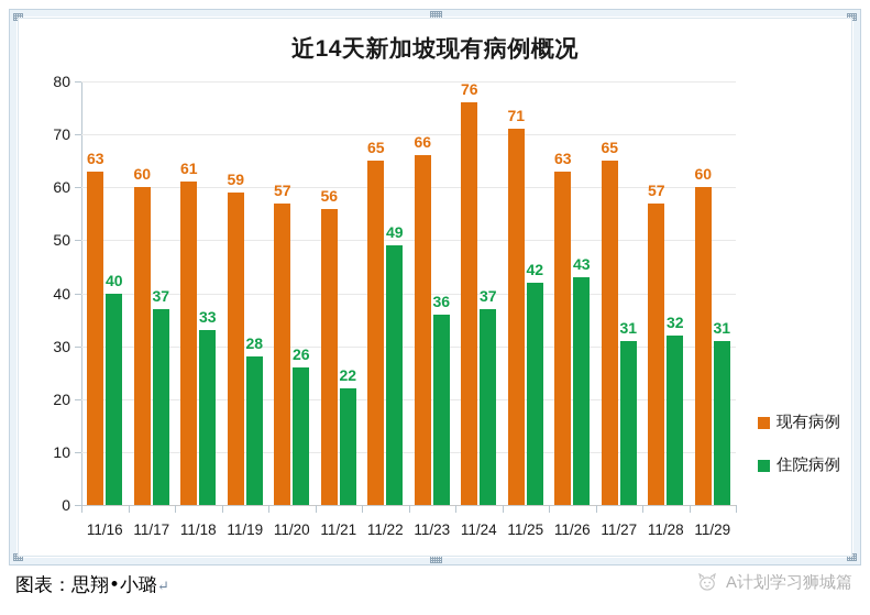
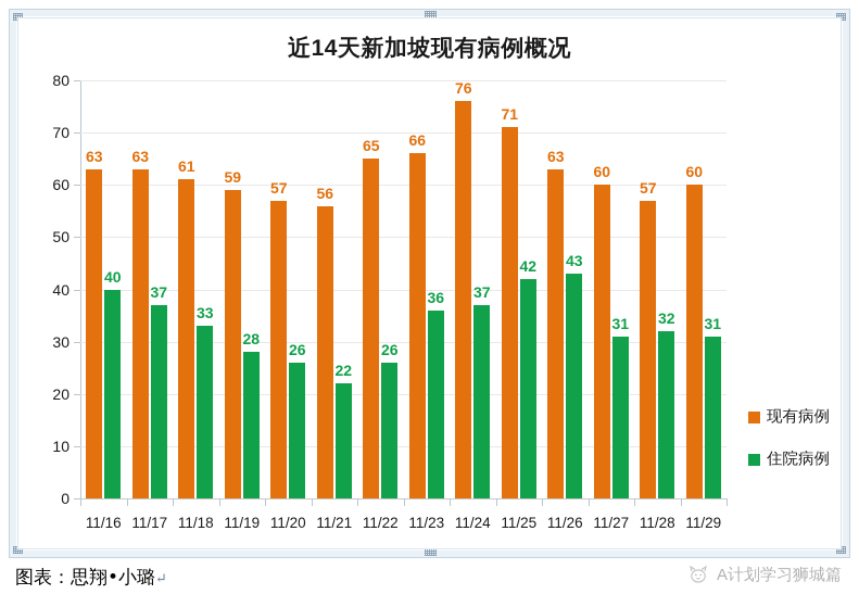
现有病例/11/17: 60 -> 63
住院病例/11/22: 49 -> 26
现有病例/11/27: 65 -> 60
